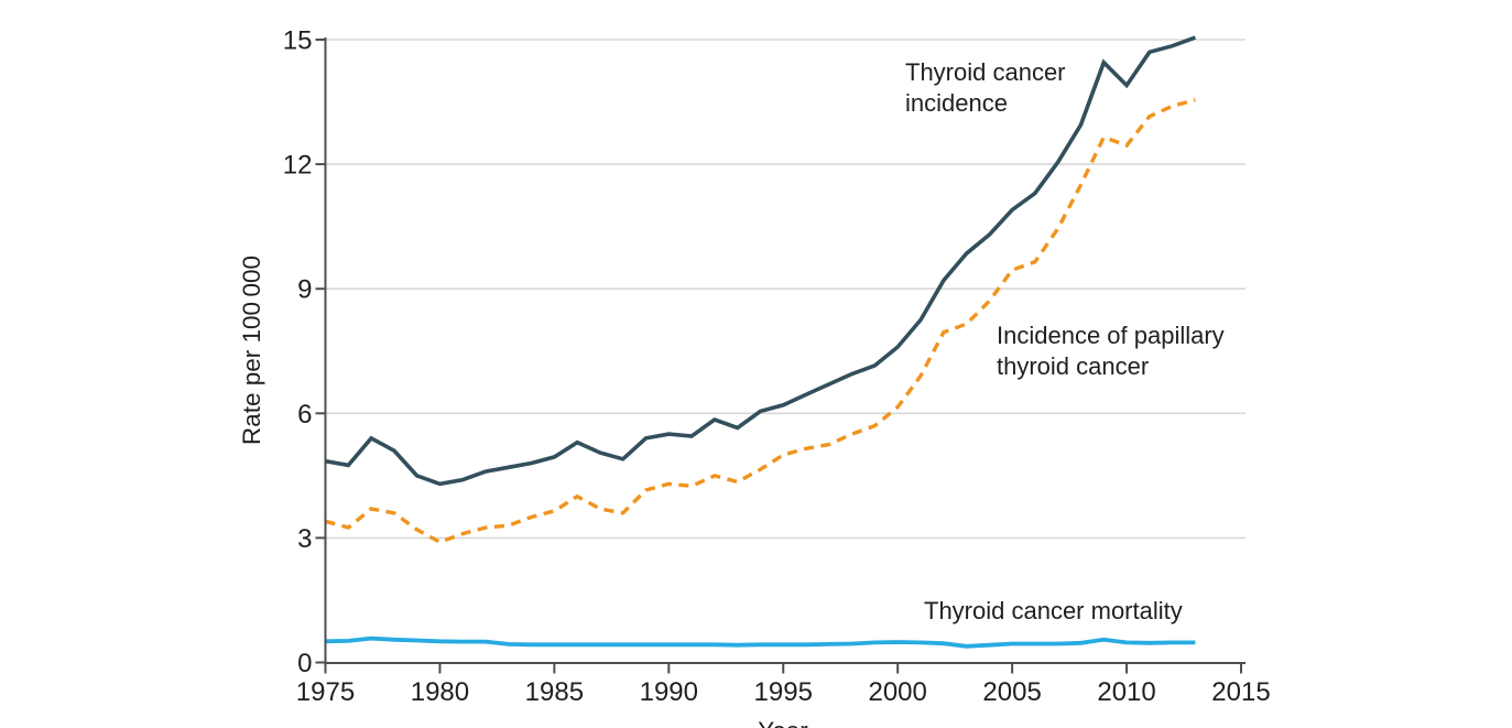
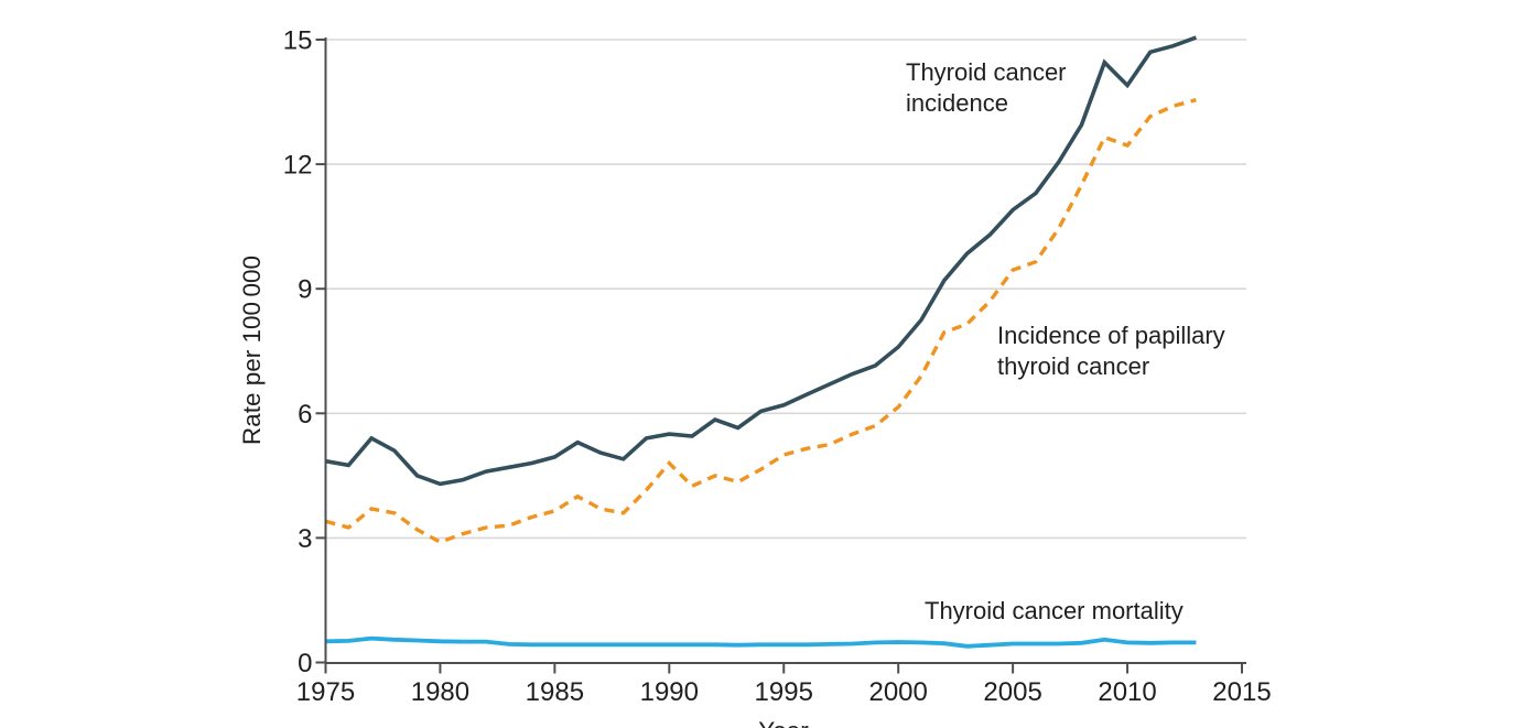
Incidence of papillary thyroid cancer/1990: 4.3 -> 4.8
